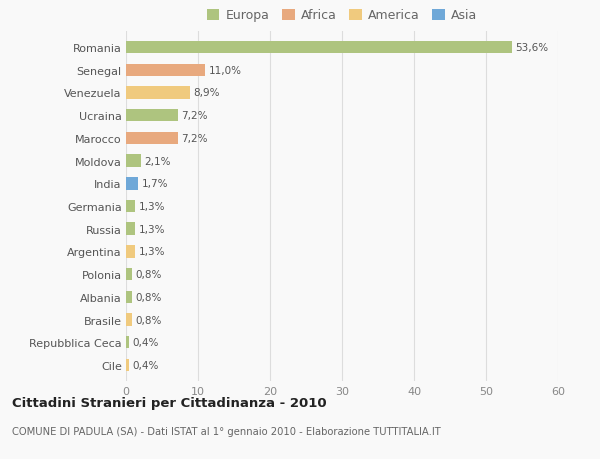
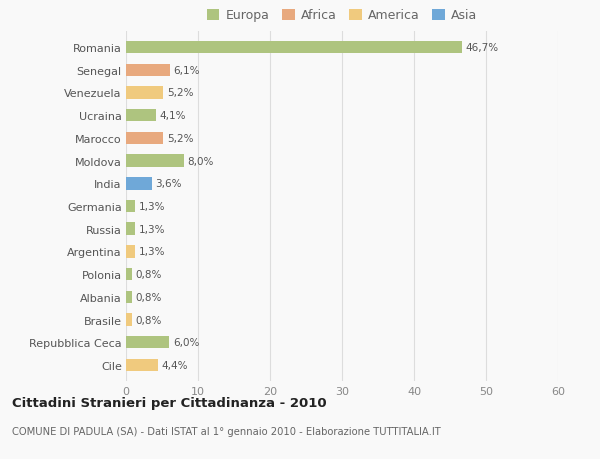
Romania: 53,6% -> 46,7%
Senegal: 11,0% -> 6,1%
Venezuela: 8,9% -> 5,2%
Ucraina: 7,2% -> 4,1%
Marocco: 7,2% -> 5,2%
Moldova: 2,1% -> 8,0%
India: 1,7% -> 3,6%
Repubblica Ceca: 0,4% -> 6,0%
Cile: 0,4% -> 4,4%
